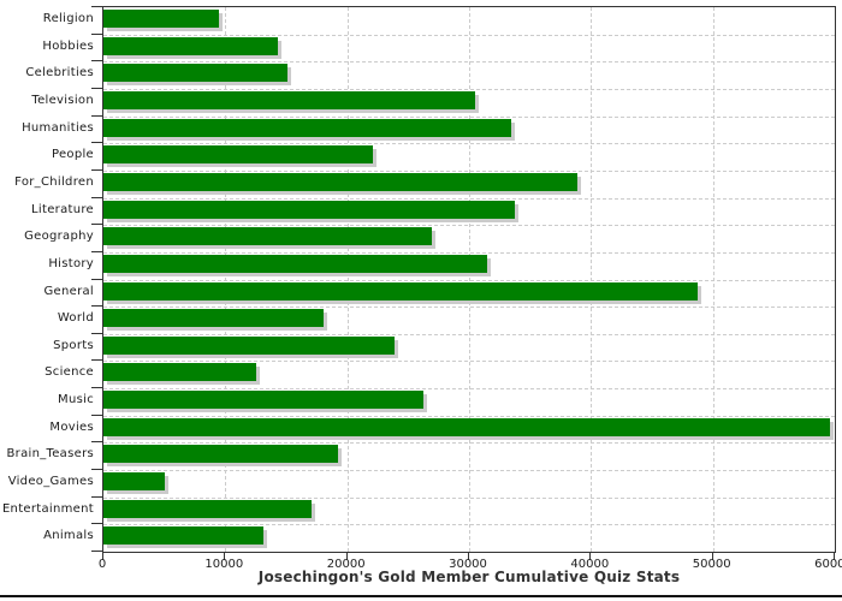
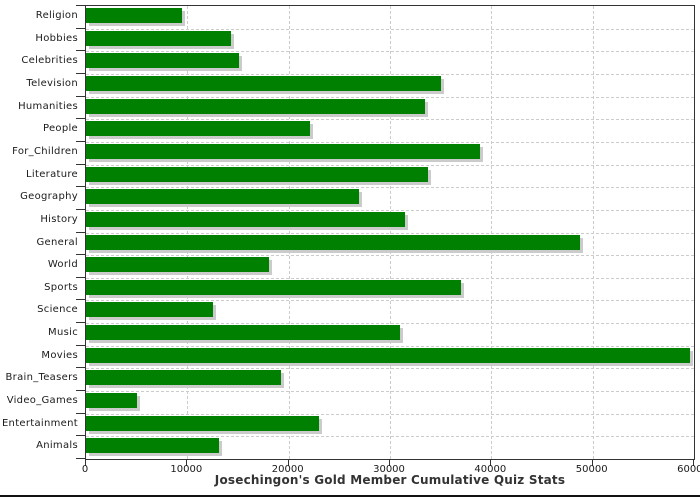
Television: 30000 -> 35000
Sports: 24000 -> 37000
Music: 26000 -> 31000
Entertainment: 17000 -> 23000
